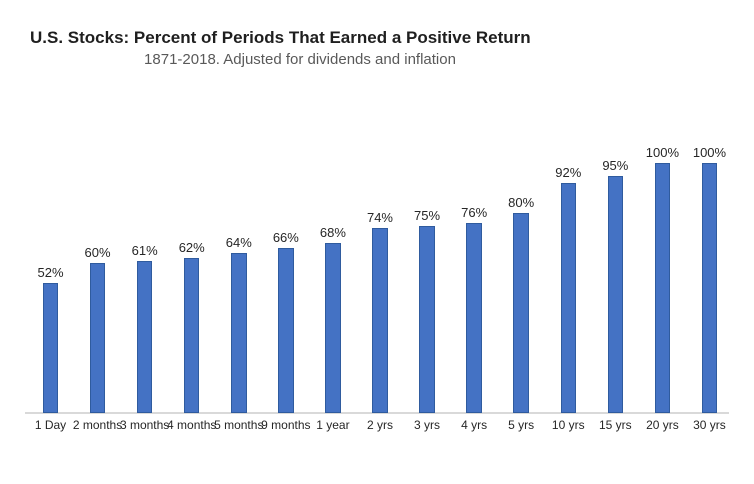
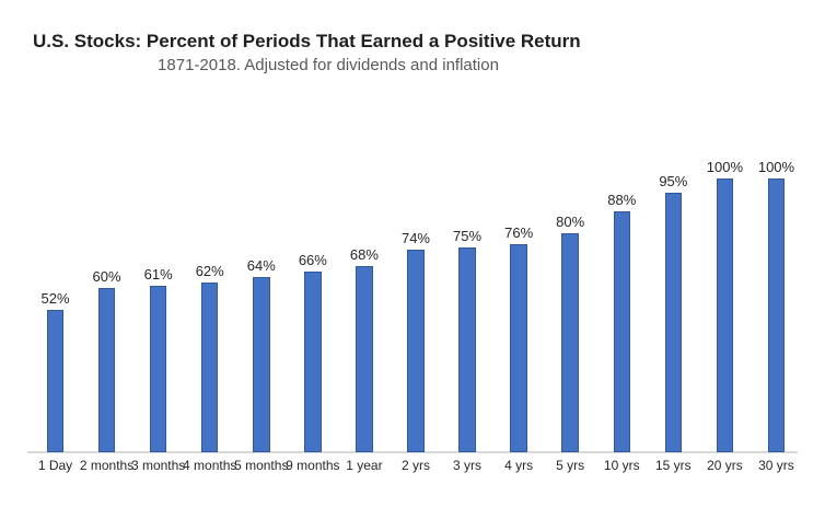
10 yrs: 92% -> 88%
